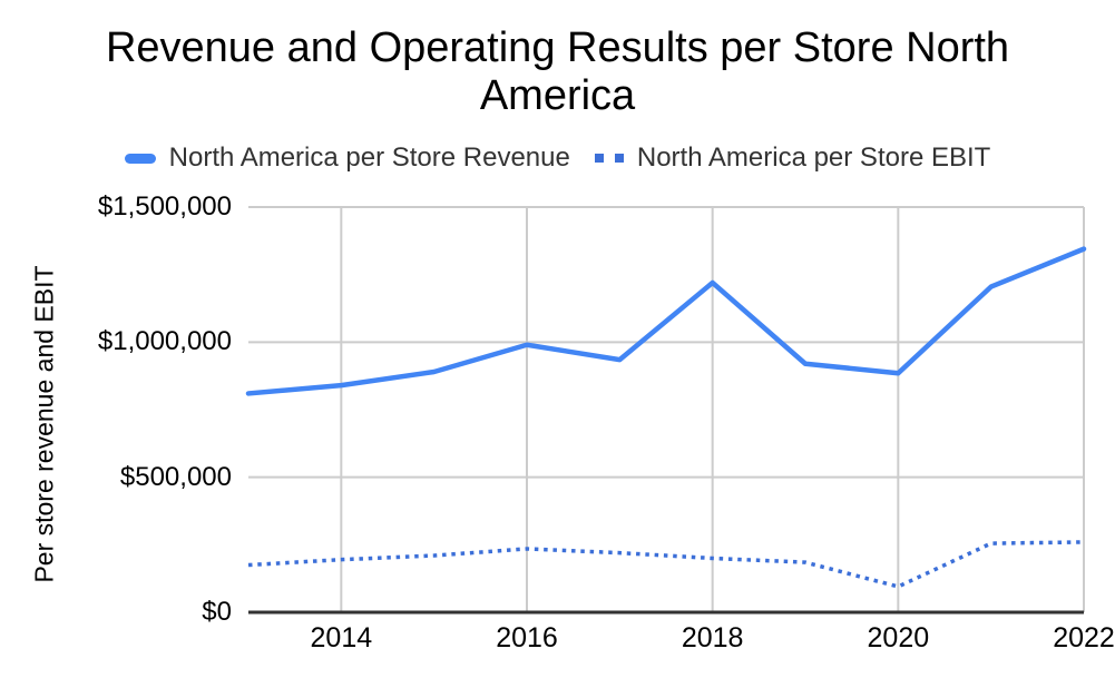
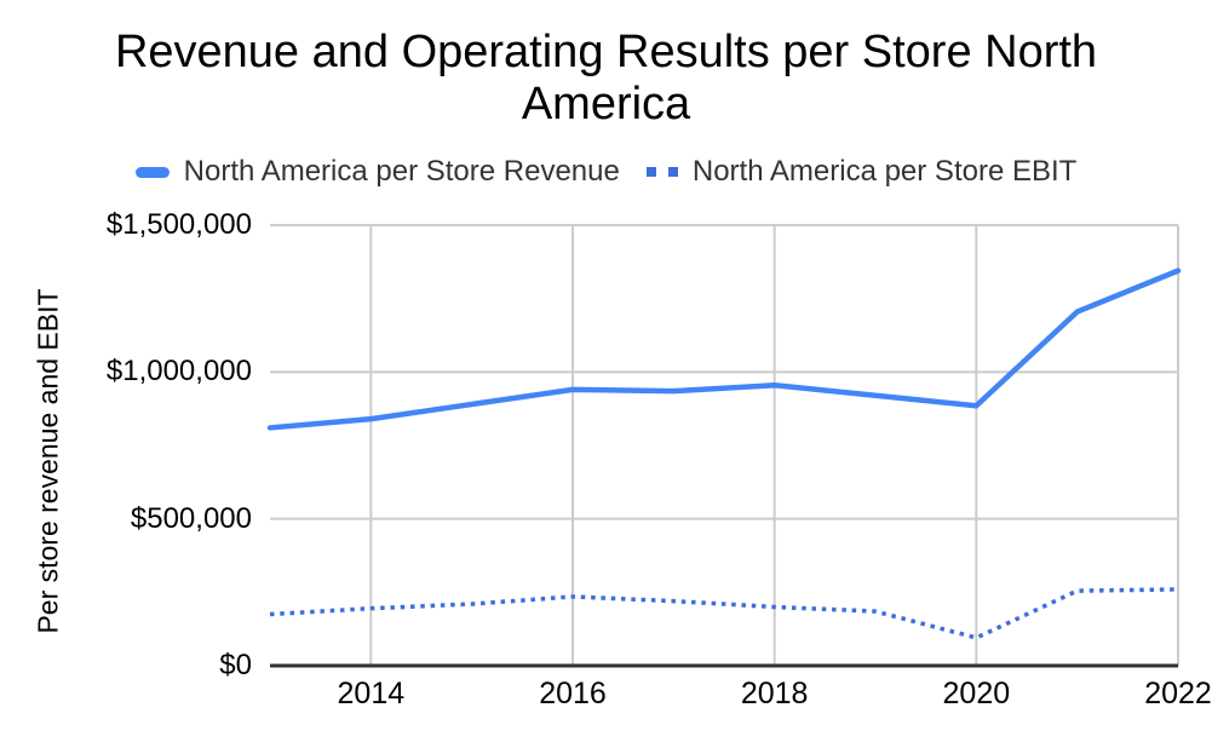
North America per Store Revenue/2016: $990000 -> $940000
North America per Store Revenue/2018: $1220000 -> $960000
